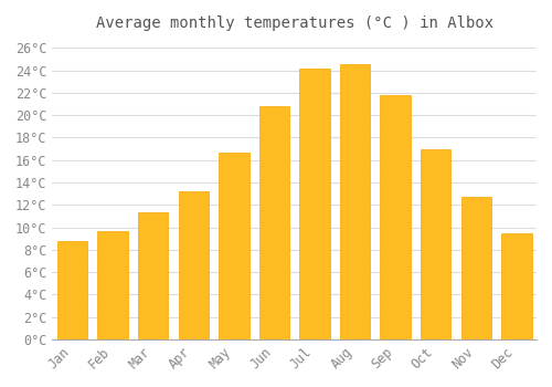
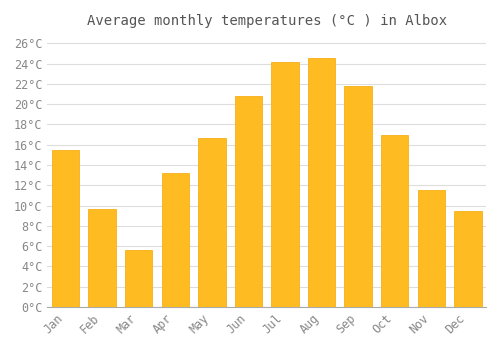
Jan: 8.8°C -> 15.5°C
Mar: 11.3°C -> 5.6°C
Nov: 12.7°C -> 11.5°C
